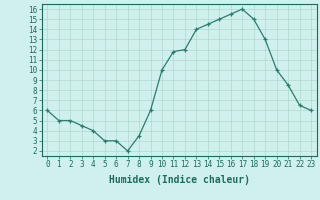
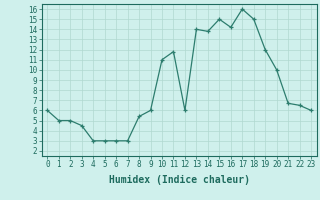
4: 4.0 -> 3.0
7: 2.0 -> 3.0
8: 3.5 -> 5.4
10: 10.0 -> 11.0
12: 12.0 -> 6.0
14: 14.5 -> 13.8
16: 15.5 -> 14.2
19: 13.0 -> 12.0
21: 8.5 -> 6.7
